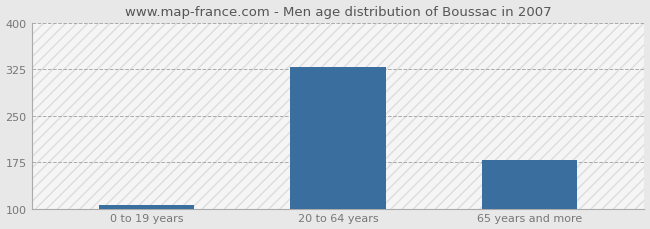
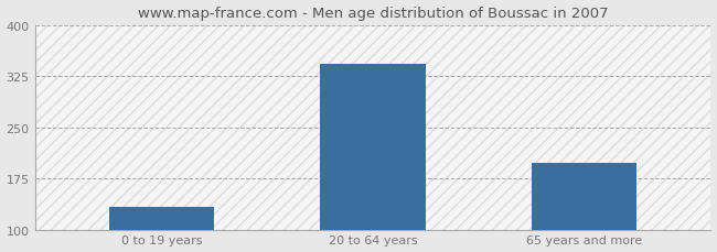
0 to 19 years: 105 -> 134
20 to 64 years: 328 -> 344
65 years and more: 178 -> 198
